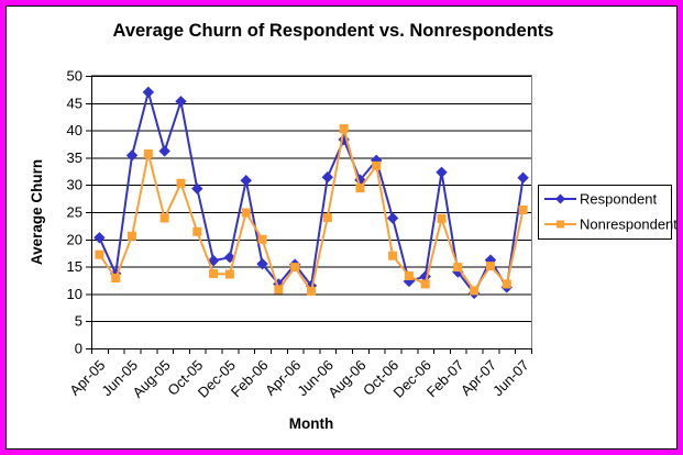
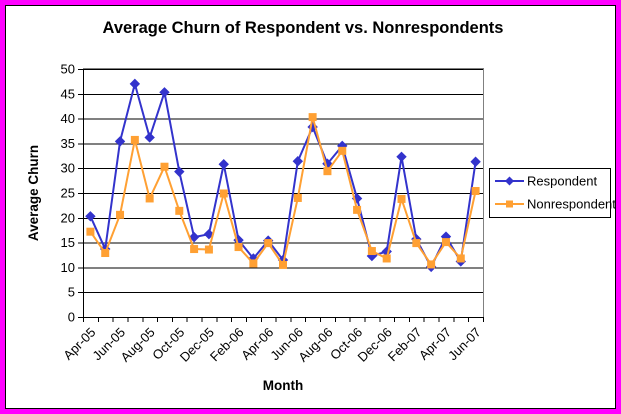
Nonrespondent/Feb-06: 20 -> 14
Nonrespondent/Oct-06: 17 -> 22
Respondent/Feb-07: 14 -> 16
